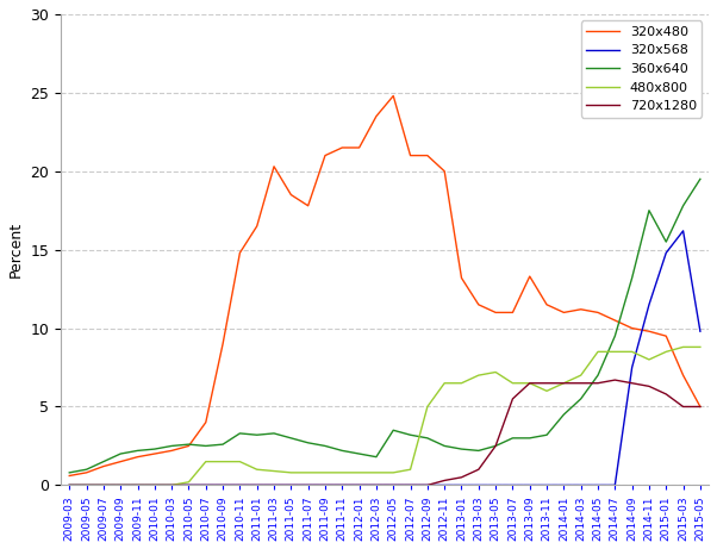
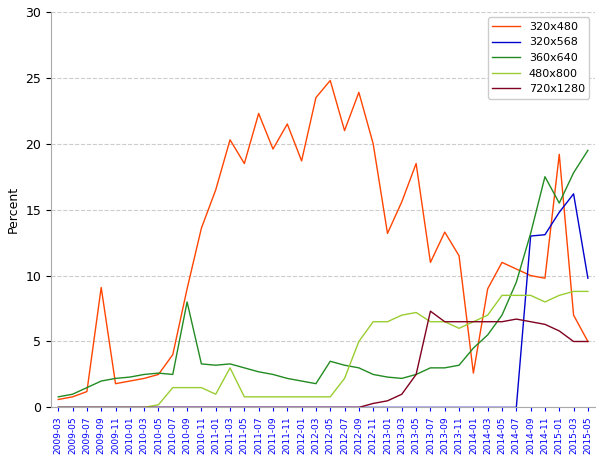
320x480/2009-09: 1.5 -> 9.1
360x640/2010-09: 2.6 -> 8.0
320x480/2010-11: 14.8 -> 13.6
480x800/2011-03: 0.9 -> 3.0
320x480/2011-07: 17.8 -> 22.3
320x480/2011-09: 21.0 -> 19.6
320x480/2012-01: 21.5 -> 18.7
480x800/2012-07: 1.0 -> 2.2
320x480/2012-09: 21.0 -> 23.9
320x480/2013-03: 11.5 -> 15.6
320x480/2013-05: 11.0 -> 18.5
720x1280/2013-07: 5.5 -> 7.3
320x480/2014-01: 11.0 -> 2.6
320x480/2014-03: 11.2 -> 9.0
320x568/2014-09: 7.5 -> 13.0
320x568/2014-11: 11.5 -> 13.1
320x480/2015-01: 9.5 -> 19.2
